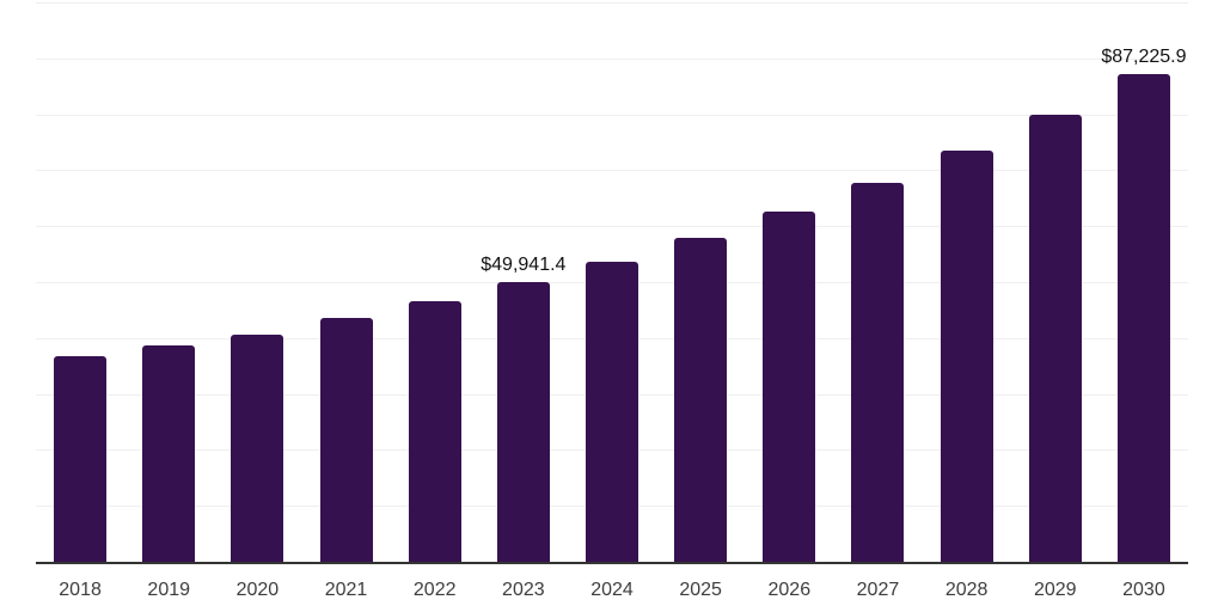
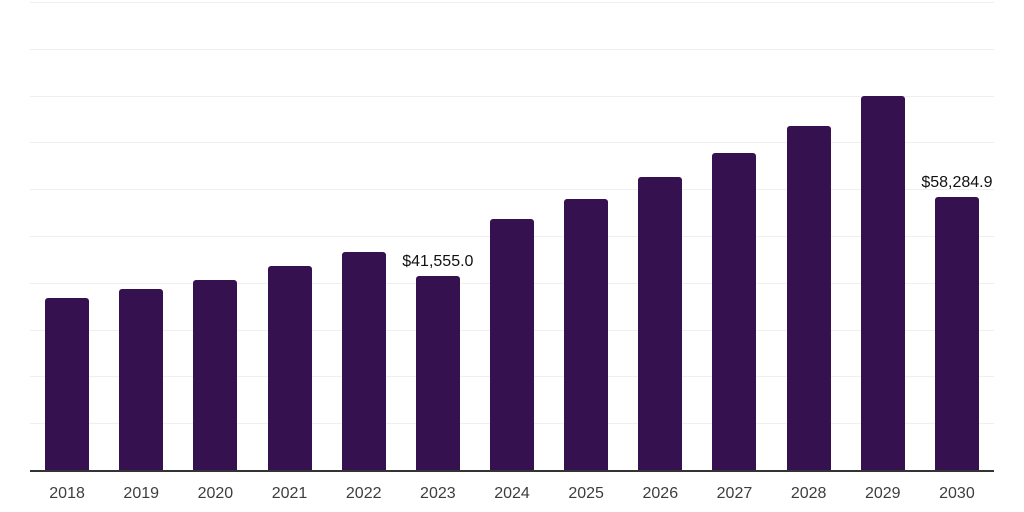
2023: $49,941.4 -> $41,555.0
2030: $87,225.9 -> $58,284.9
